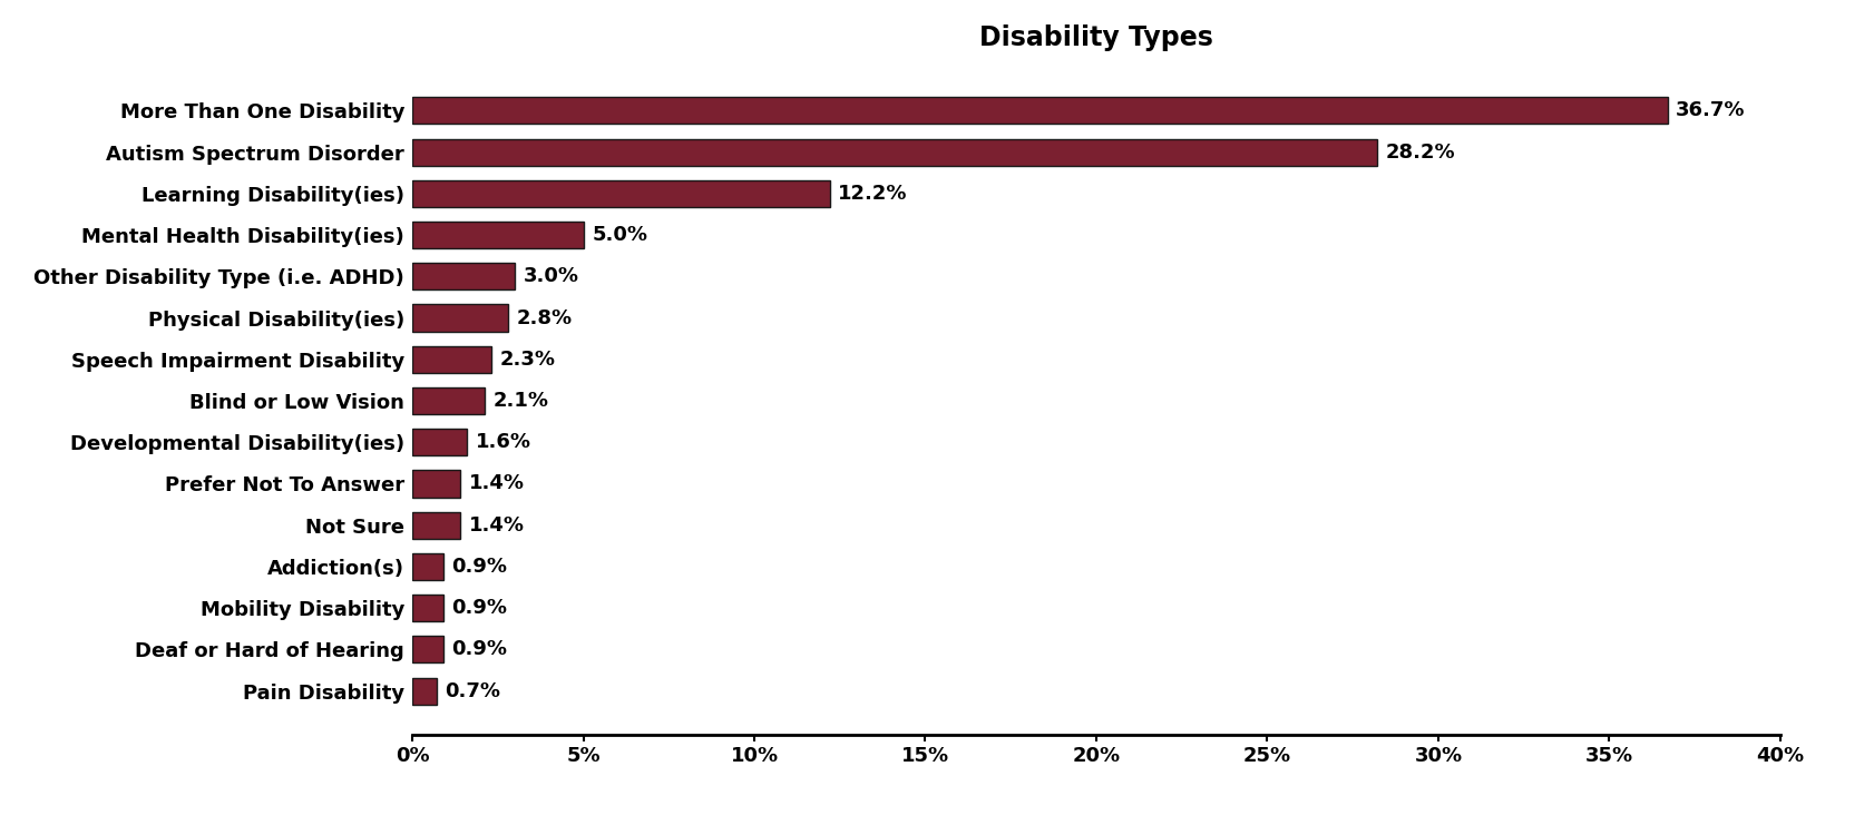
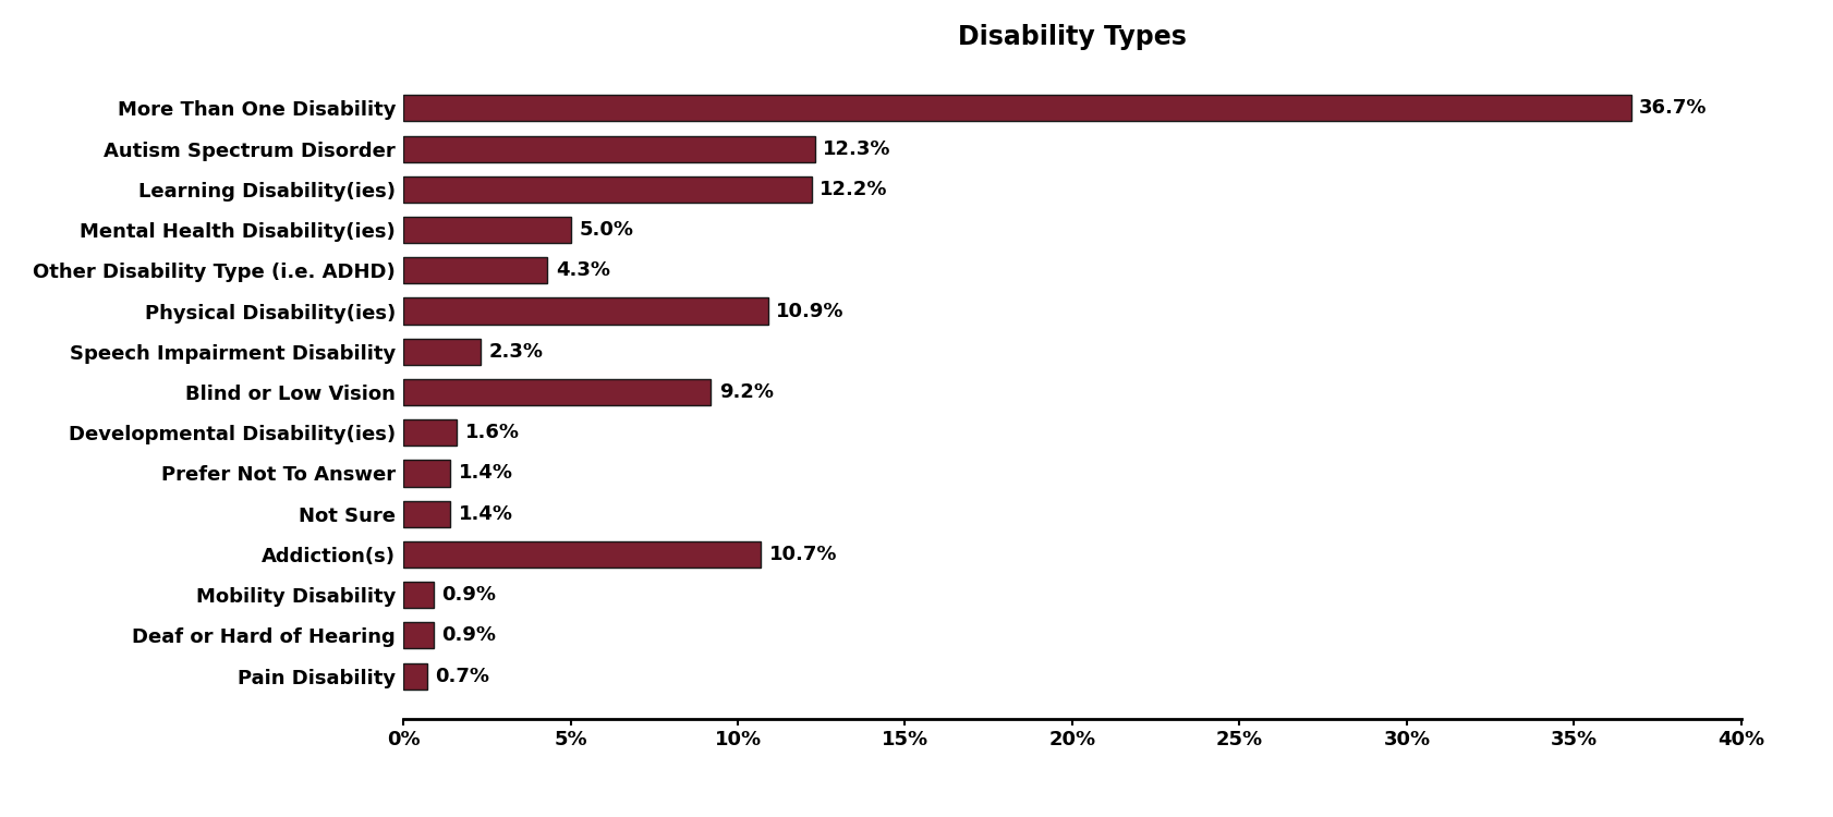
Autism Spectrum Disorder: 28.2% -> 12.3%
Other Disability Type (i.e. ADHD): 3.0% -> 4.3%
Physical Disability(ies): 2.8% -> 10.9%
Blind or Low Vision: 2.1% -> 9.2%
Addiction(s): 0.9% -> 10.7%
